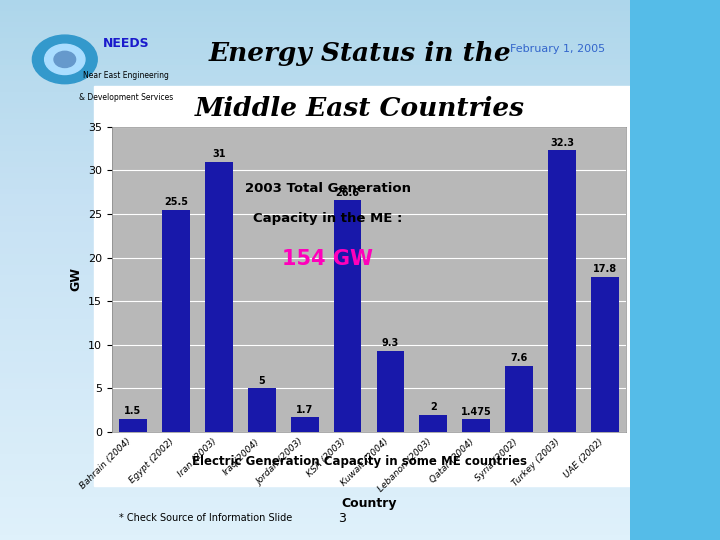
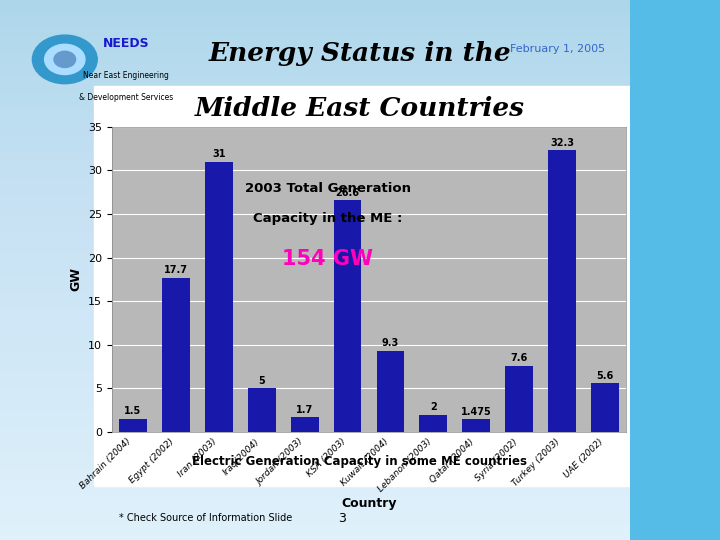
Egypt (2002): 25.5 -> 17.7
UAE (2002): 17.8 -> 5.6
